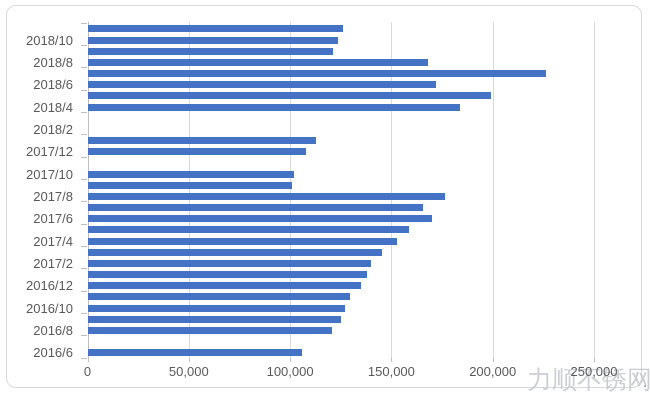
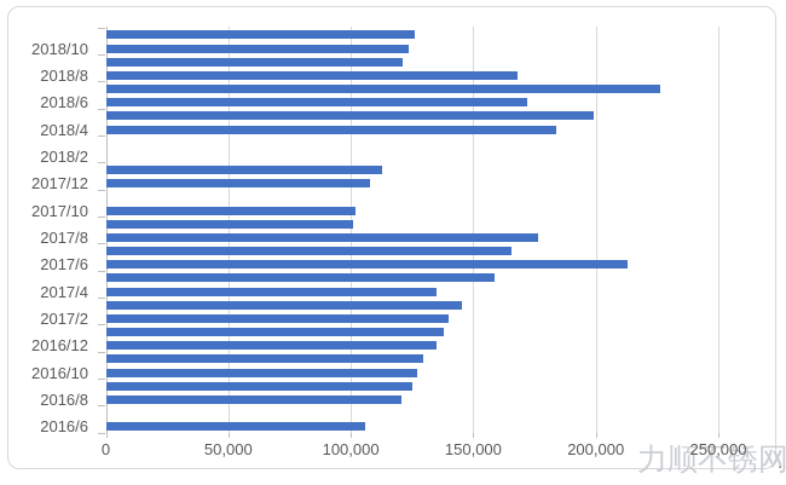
2017/6: 170000 -> 213000
2017/4: 153000 -> 135000
